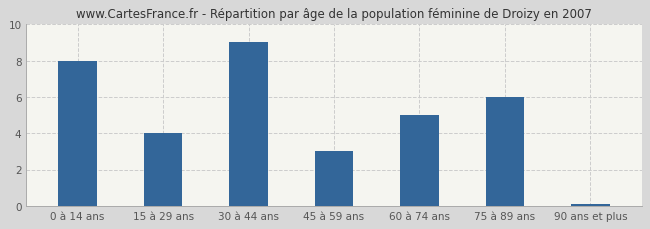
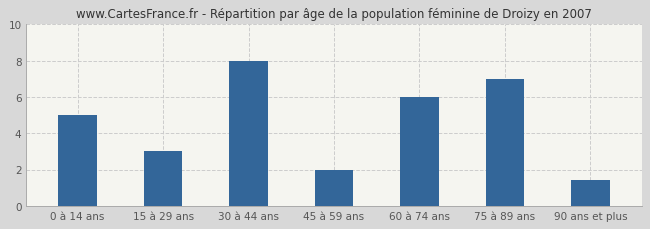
0 à 14 ans: 8.0 -> 5.0
15 à 29 ans: 4.0 -> 3.0
30 à 44 ans: 9.0 -> 8.0
45 à 59 ans: 3.0 -> 2.0
60 à 74 ans: 5.0 -> 6.0
75 à 89 ans: 6.0 -> 7.0
90 ans et plus: 0.1 -> 1.4
